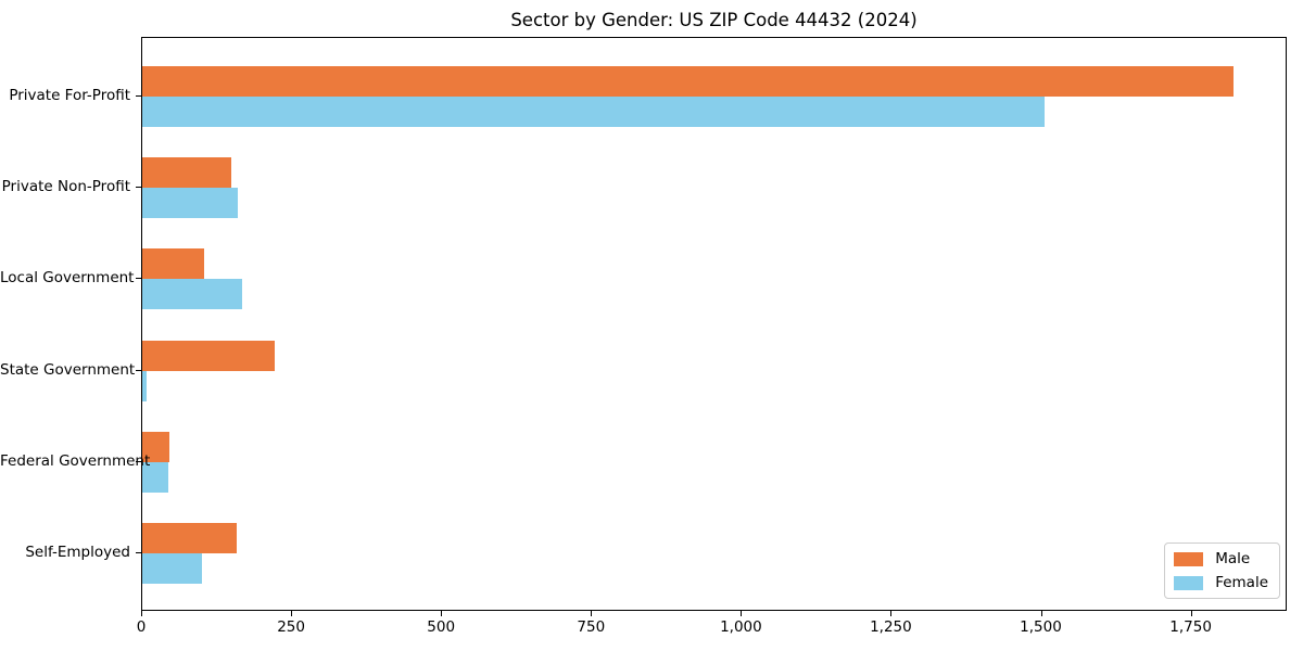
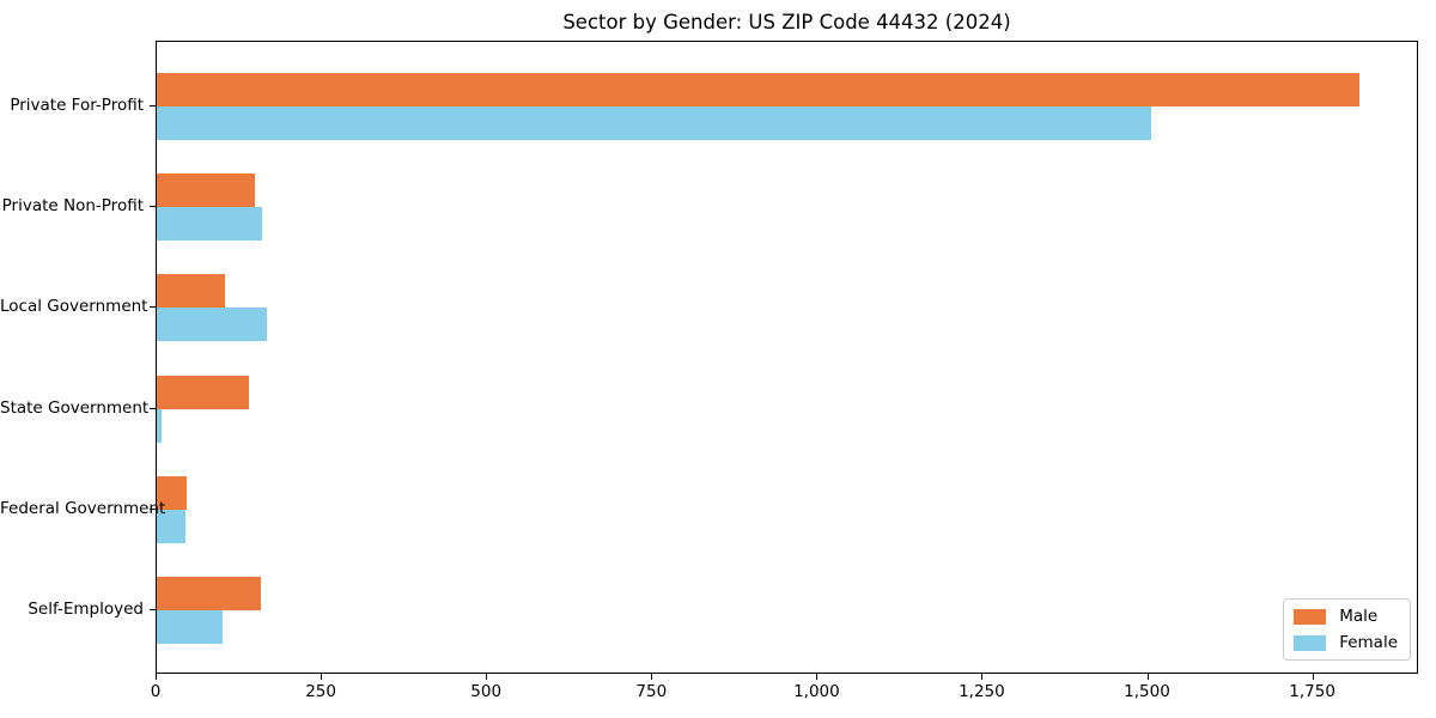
Male/State Government: 220 -> 140
